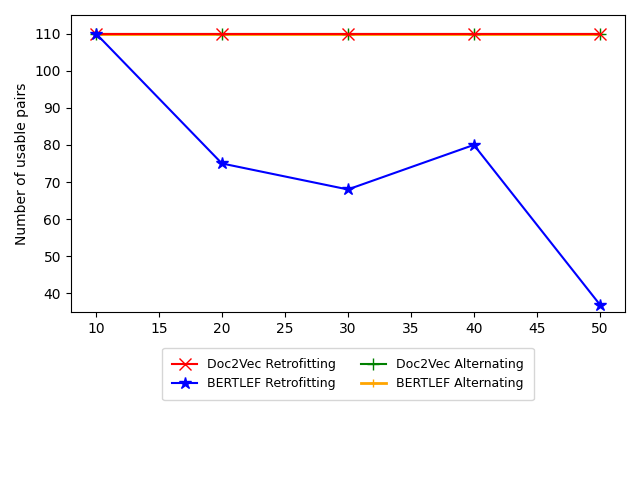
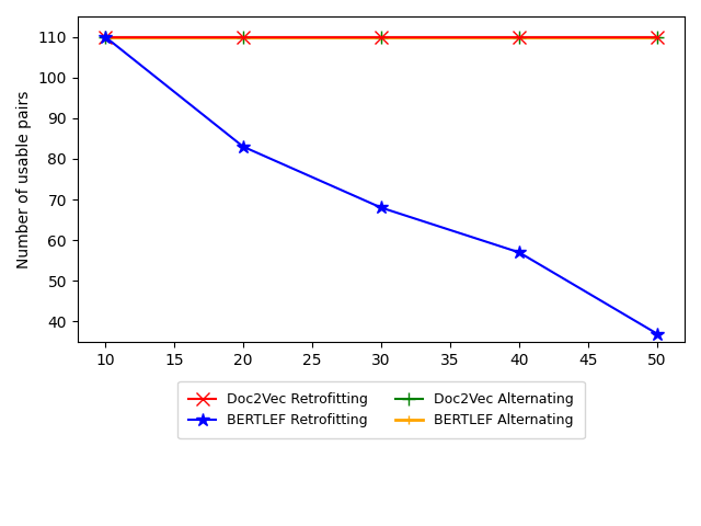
BERTLEF Retrofitting/20: 75 -> 83
BERTLEF Retrofitting/40: 80 -> 57
